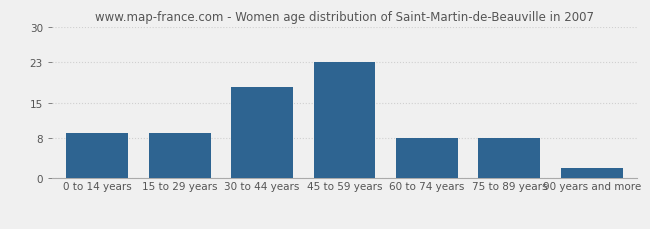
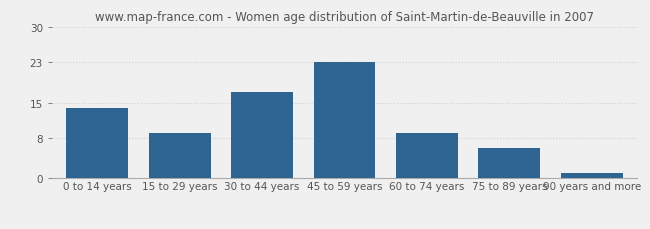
0 to 14 years: 9 -> 14
30 to 44 years: 18 -> 17
60 to 74 years: 8 -> 9
75 to 89 years: 8 -> 6
90 years and more: 2 -> 1
